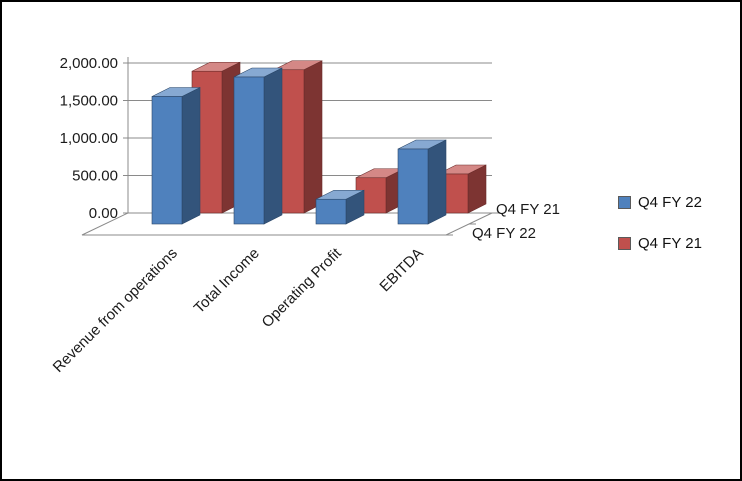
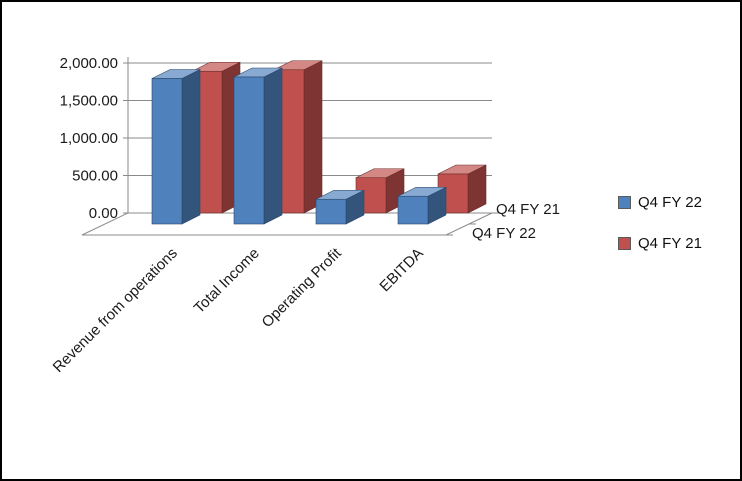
Q4 FY 22/Revenue from operations: 1700 -> 1900
Q4 FY 22/EBITDA: 1000 -> 400
